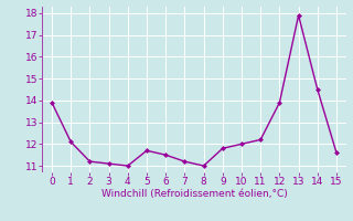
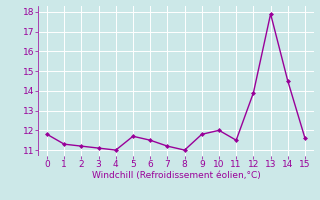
0: 13.9 -> 11.8
1: 12.1 -> 11.3
11: 12.2 -> 11.5
